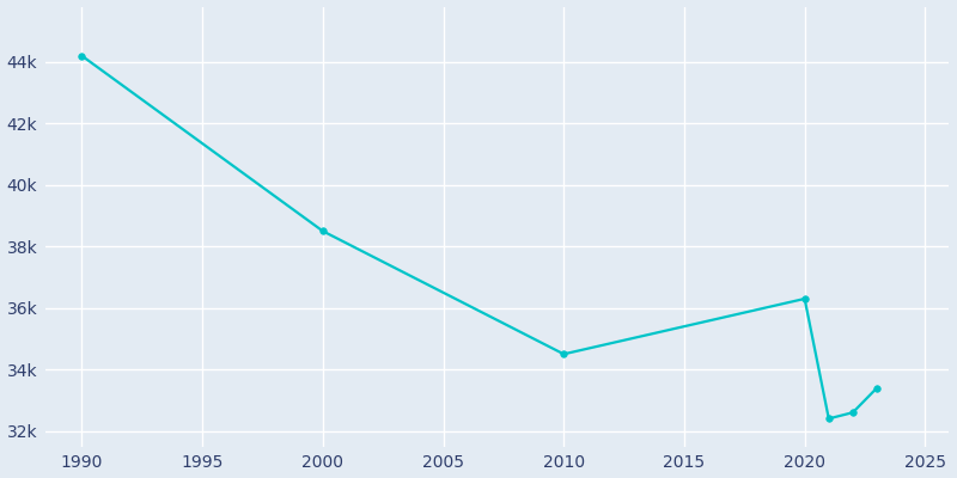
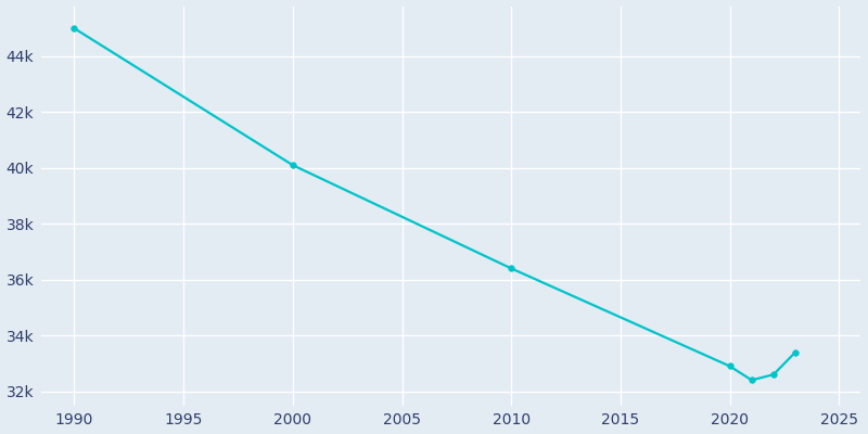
1990: 44.2k -> 45.0k
2000: 38.5k -> 40.1k
2010: 34.5k -> 36.4k
2020: 36.3k -> 32.9k
